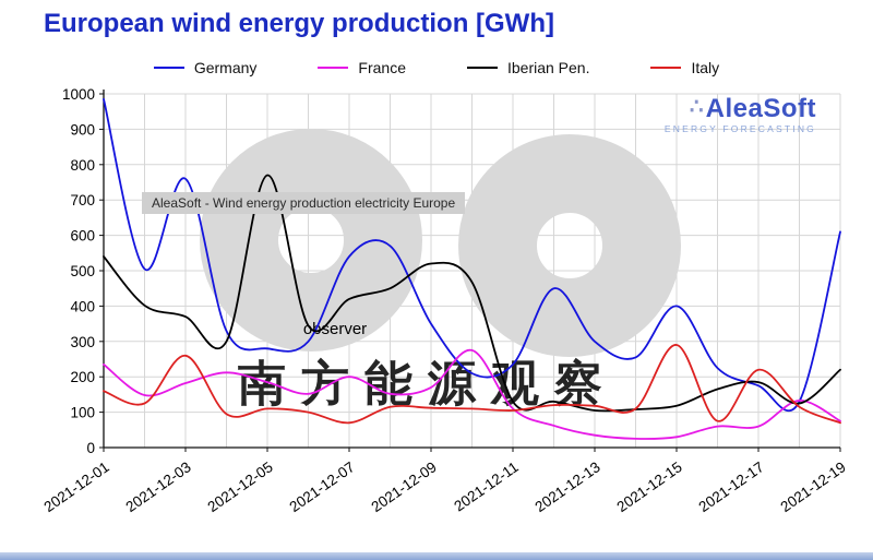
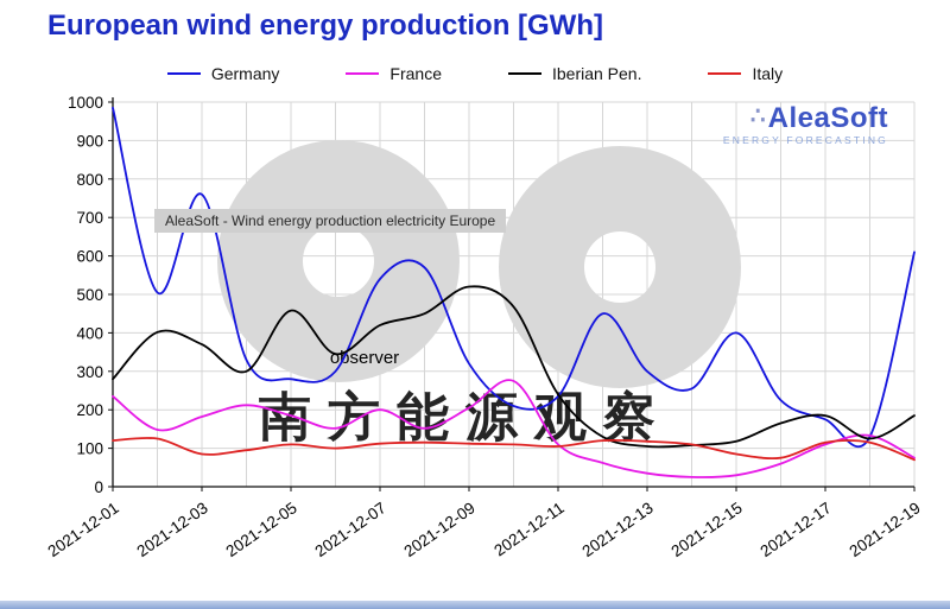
Iberian Pen./2021-12-01: 540 -> 280
Italy/2021-12-01: 160 -> 120
Italy/2021-12-03: 260 -> 80
Iberian Pen./2021-12-05: 770 -> 460
Italy/2021-12-07: 70 -> 110
Germany/2021-12-09: 350 -> 320
France/2021-12-09: 170 -> 200
Iberian Pen./2021-12-11: 130 -> 240
Italy/2021-12-15: 290 -> 80
France/2021-12-17: 60 -> 110
Italy/2021-12-17: 220 -> 120
Iberian Pen./2021-12-19: 220 -> 180
